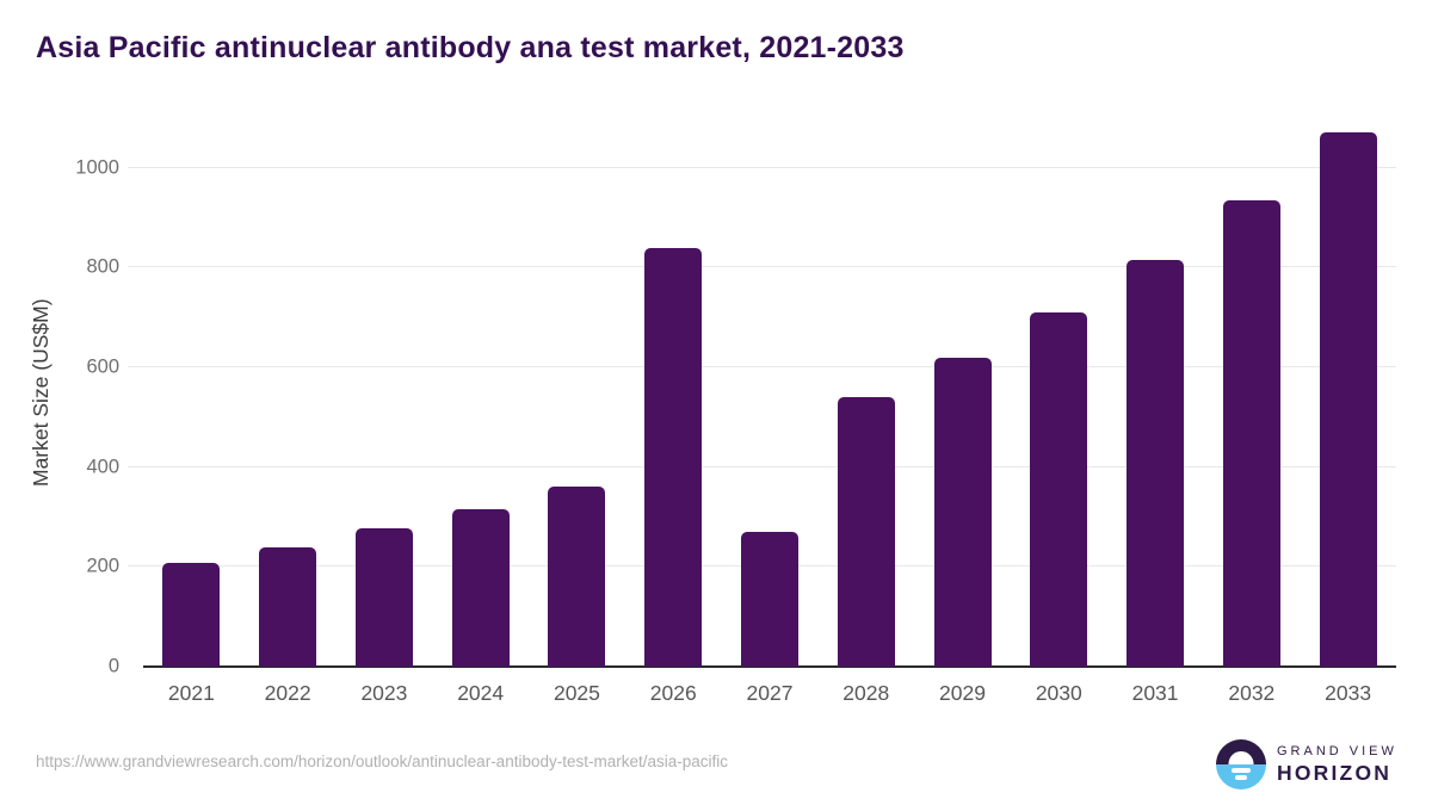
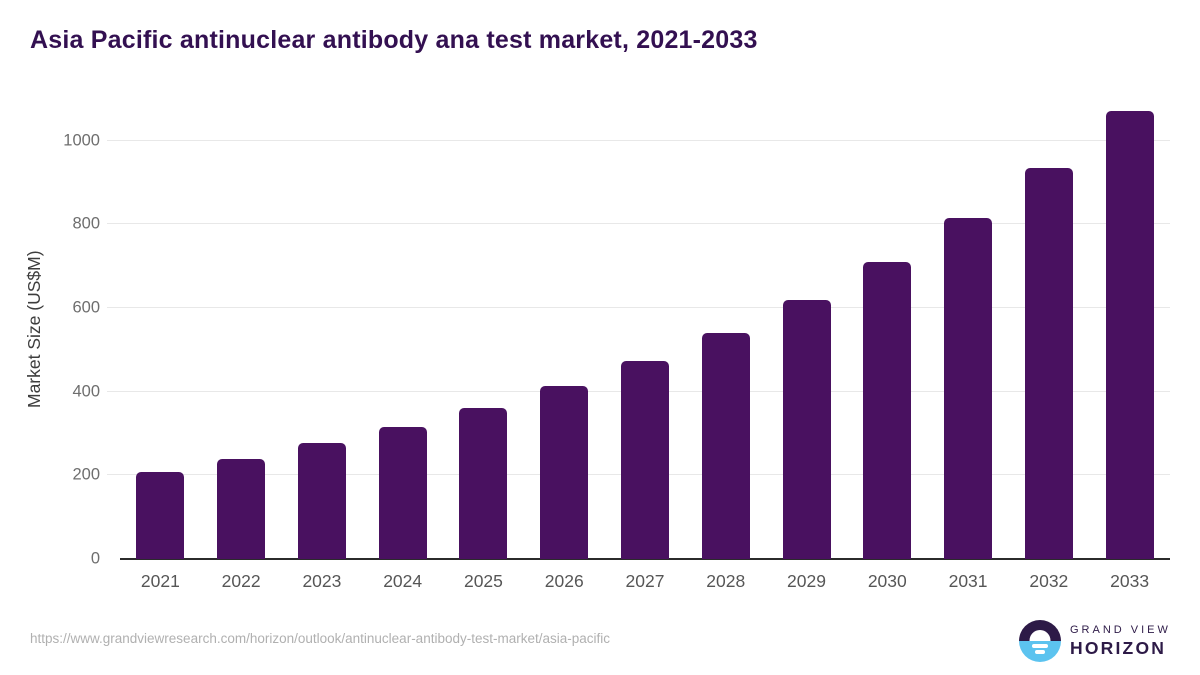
2026: 840 -> 410
2027: 270 -> 470
